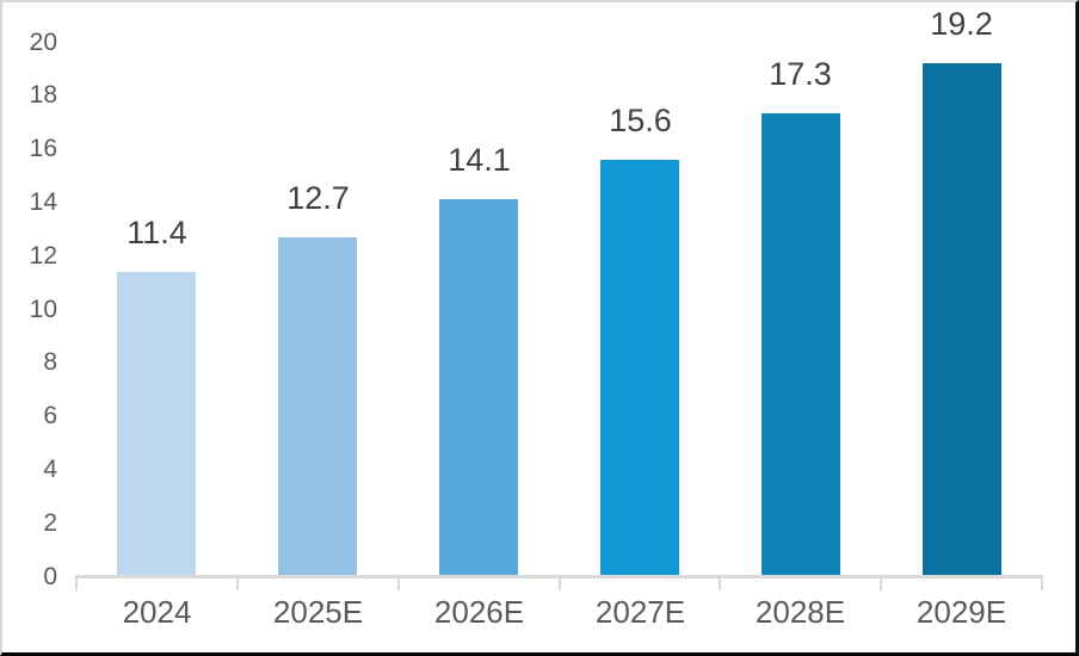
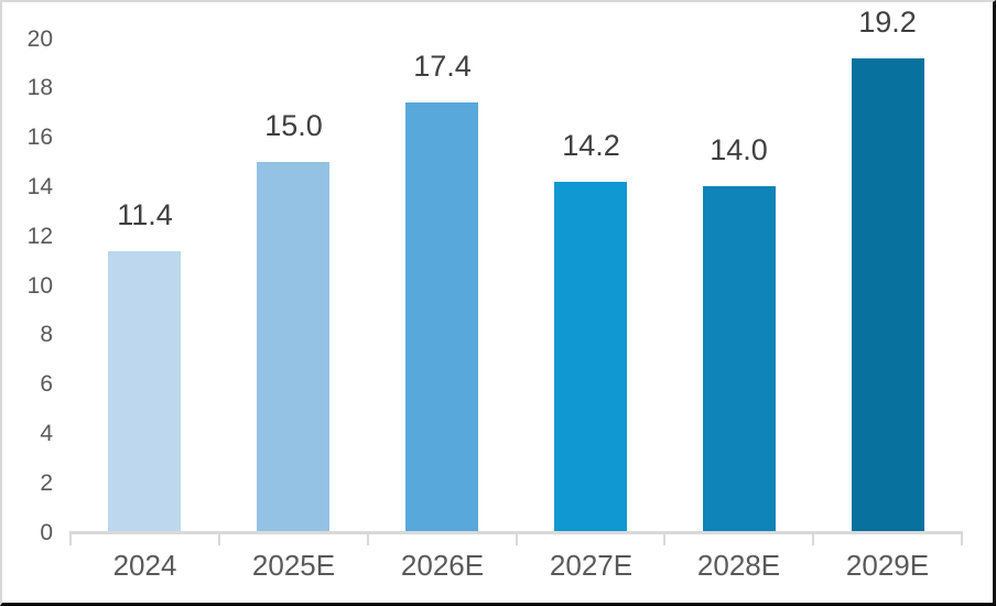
2025E: 12.7 -> 15.0
2026E: 14.1 -> 17.4
2027E: 15.6 -> 14.2
2028E: 17.3 -> 14.0
